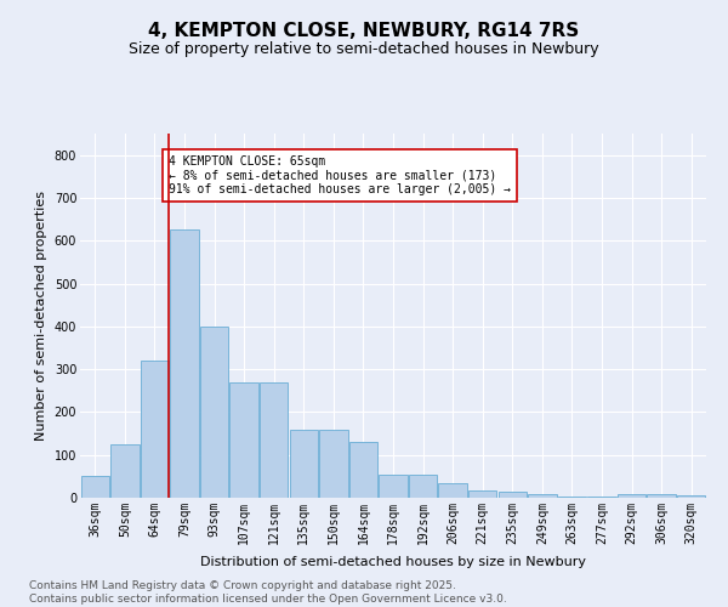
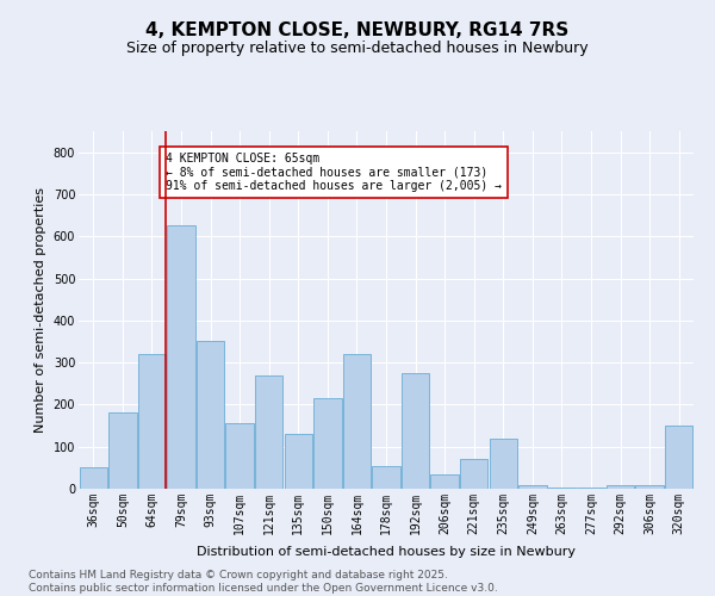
50sqm: 125 -> 180
93sqm: 400 -> 350
107sqm: 268 -> 155
135sqm: 158 -> 130
150sqm: 158 -> 215
164sqm: 130 -> 320
192sqm: 53 -> 275
221sqm: 18 -> 70
235sqm: 13 -> 120
320sqm: 5 -> 150
